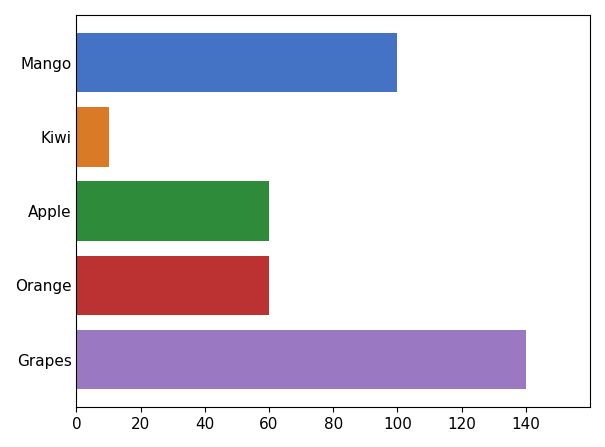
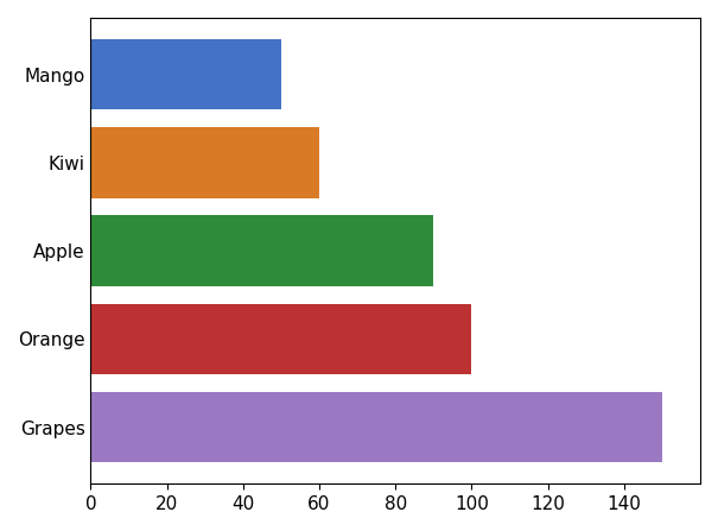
Mango: 100 -> 50
Kiwi: 10 -> 60
Apple: 60 -> 90
Orange: 60 -> 100
Grapes: 140 -> 150
